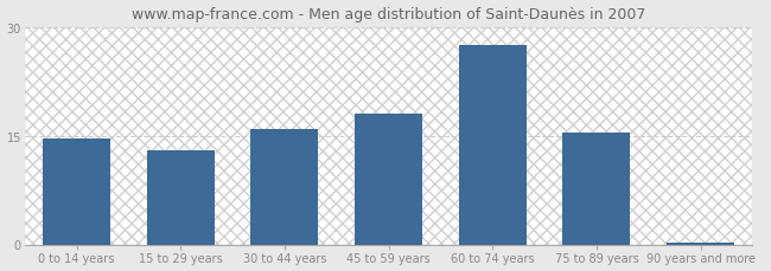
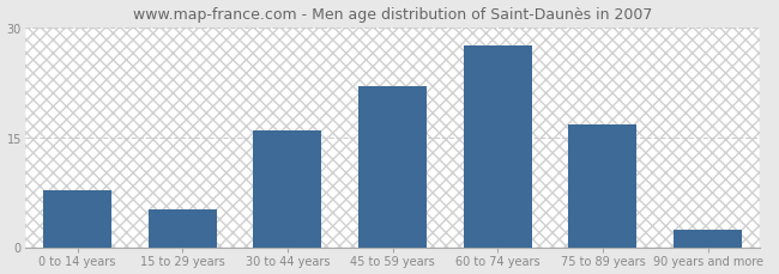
0 to 14 years: 14.7 -> 7.8
15 to 29 years: 13.0 -> 5.2
45 to 59 years: 18.0 -> 22.0
75 to 89 years: 15.5 -> 16.8
90 years and more: 0.3 -> 2.4
